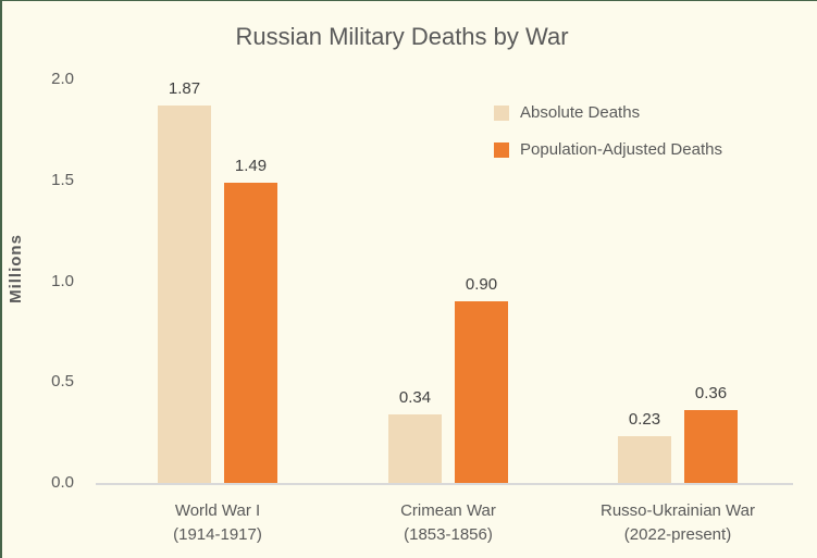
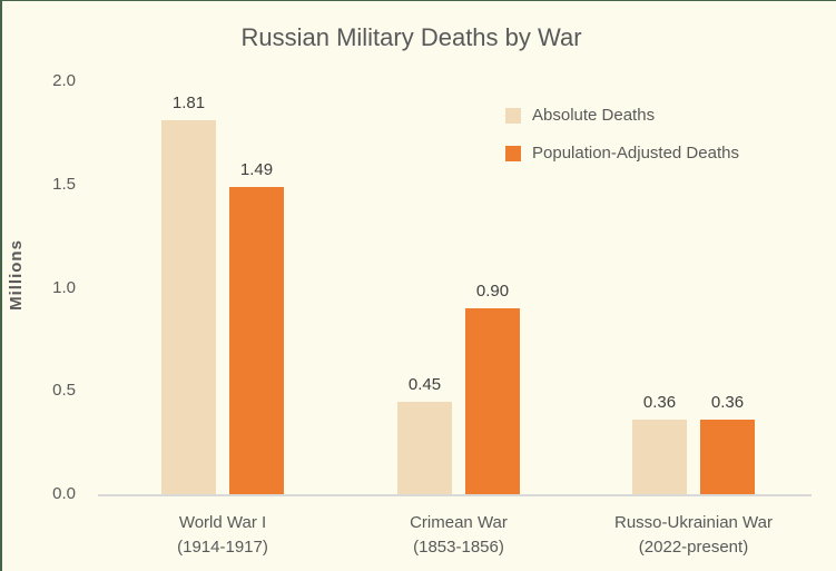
Absolute Deaths/World War I (1914-1917): 1.87 -> 1.81
Absolute Deaths/Crimean War (1853-1856): 0.34 -> 0.45
Absolute Deaths/Russo-Ukrainian War (2022-present): 0.23 -> 0.36
